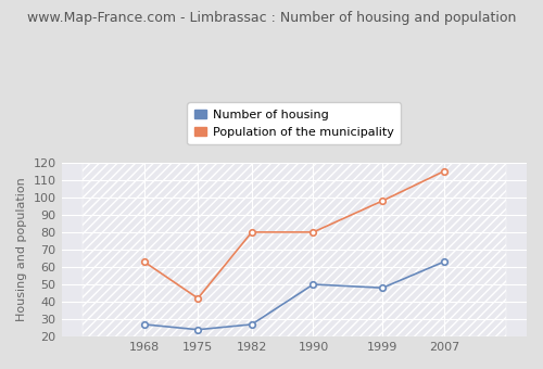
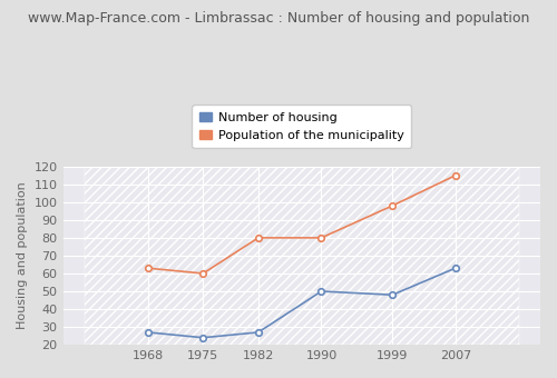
Population of the municipality/1975: 42 -> 60
